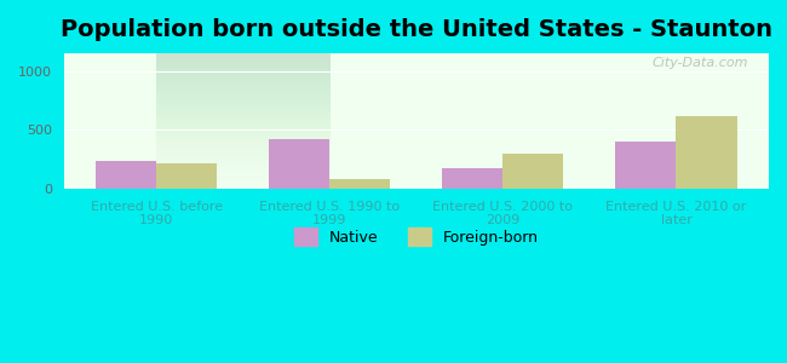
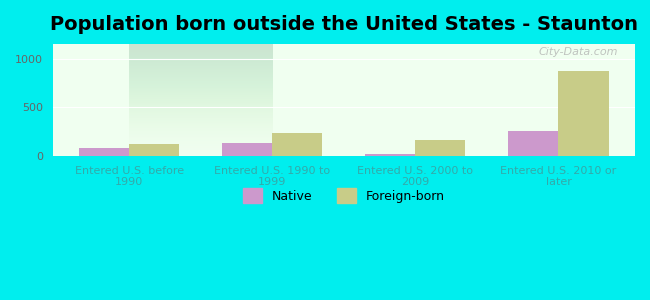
Native/Entered U.S. before 1990: 240 -> 80
Foreign-born/Entered U.S. before 1990: 220 -> 120
Native/Entered U.S. 1990 to 1999: 420 -> 130
Foreign-born/Entered U.S. 1990 to 1999: 80 -> 240
Native/Entered U.S. 2000 to 2009: 180 -> 20
Foreign-born/Entered U.S. 2000 to 2009: 300 -> 160
Native/Entered U.S. 2010 or later: 400 -> 260
Foreign-born/Entered U.S. 2010 or later: 620 -> 870
